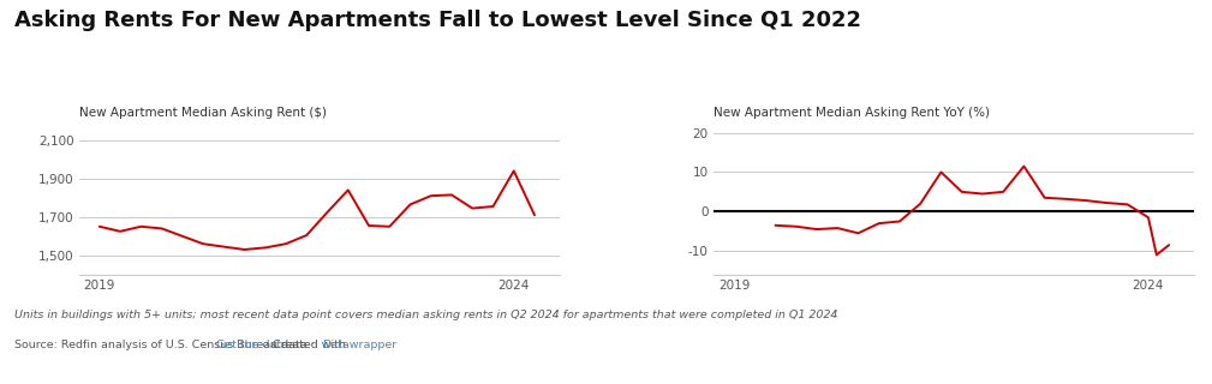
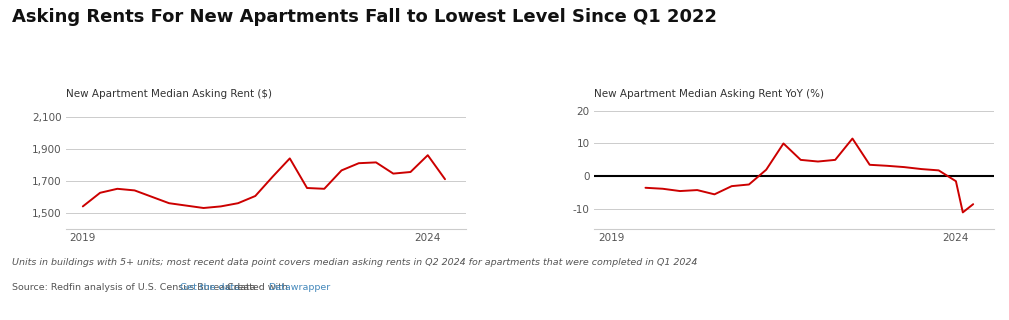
New Apartment Median Asking Rent ($)/2019: 1,650 -> 1,540
New Apartment Median Asking Rent ($)/2024: 1,940 -> 1,860
